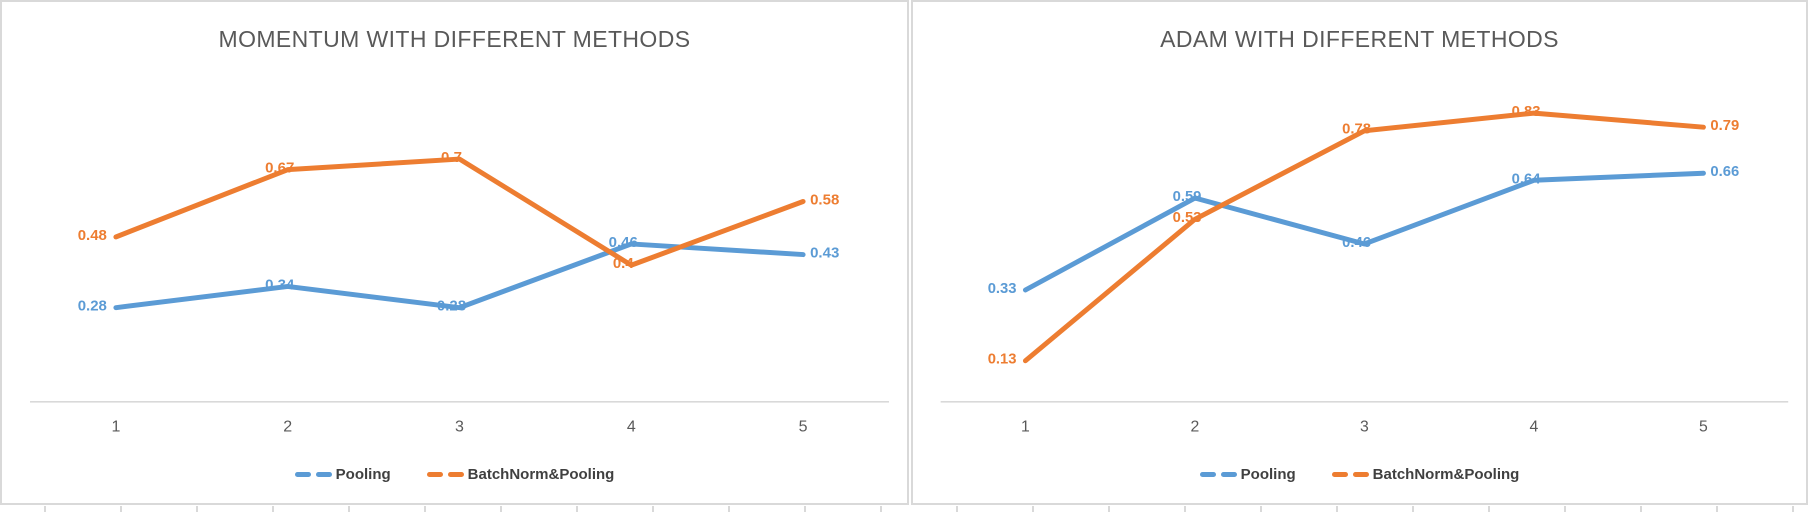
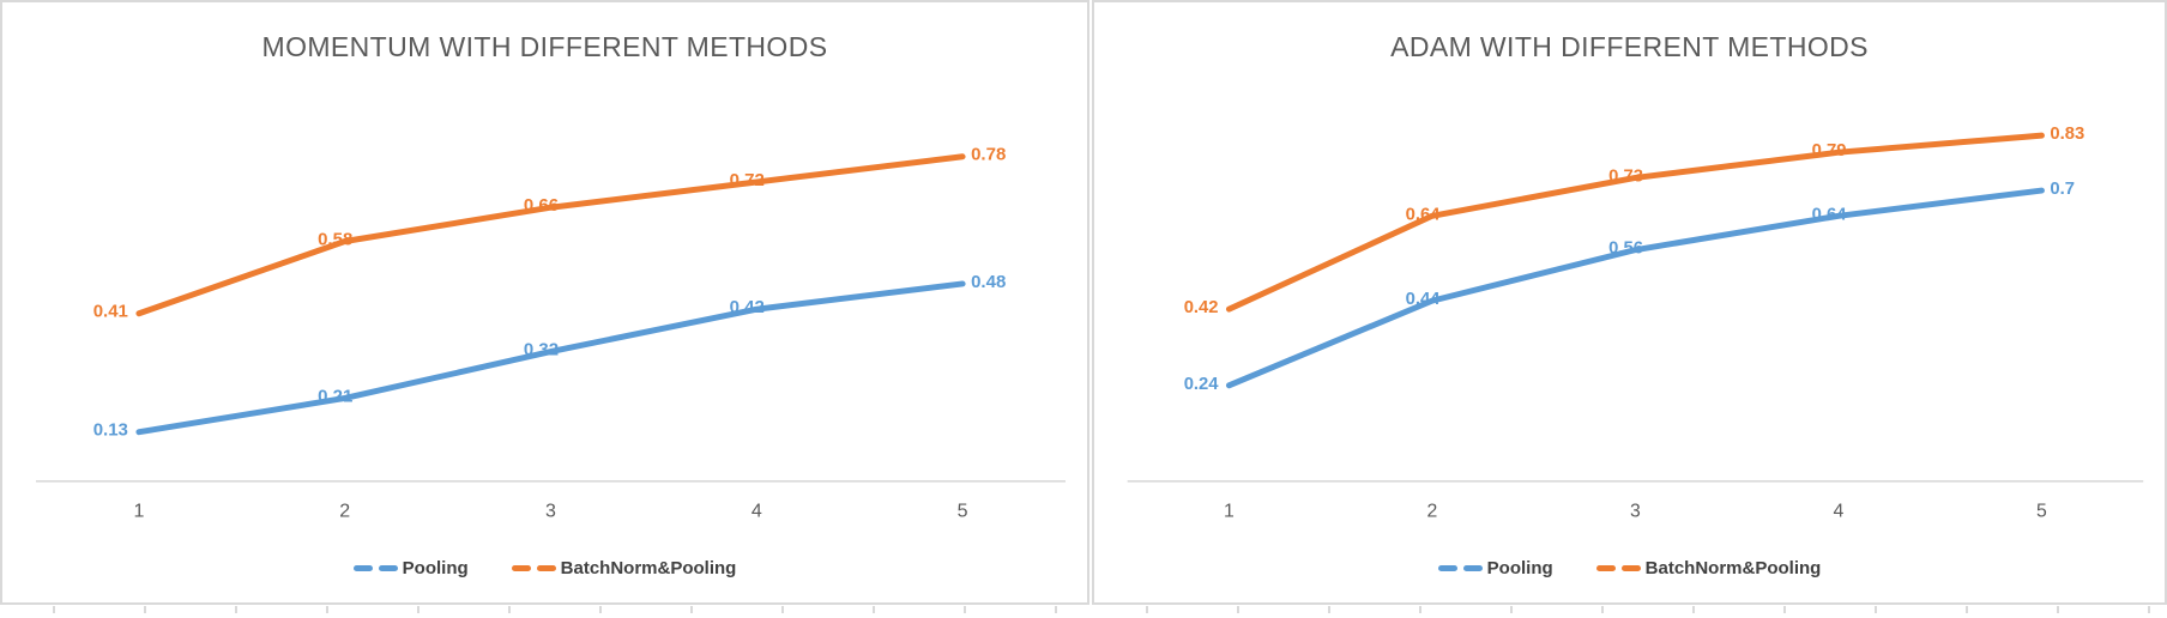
MOMENTUM WITH DIFFERENT METHODS/Pooling/1: 0.28 -> 0.13
MOMENTUM WITH DIFFERENT METHODS/BatchNorm&Pooling/1: 0.48 -> 0.41
MOMENTUM WITH DIFFERENT METHODS/Pooling/2: 0.34 -> 0.21
MOMENTUM WITH DIFFERENT METHODS/BatchNorm&Pooling/2: 0.67 -> 0.58
MOMENTUM WITH DIFFERENT METHODS/Pooling/3: 0.28 -> 0.32
MOMENTUM WITH DIFFERENT METHODS/BatchNorm&Pooling/3: 0.7 -> 0.66
MOMENTUM WITH DIFFERENT METHODS/Pooling/4: 0.46 -> 0.42
MOMENTUM WITH DIFFERENT METHODS/BatchNorm&Pooling/4: 0.4 -> 0.72
MOMENTUM WITH DIFFERENT METHODS/Pooling/5: 0.43 -> 0.48
MOMENTUM WITH DIFFERENT METHODS/BatchNorm&Pooling/5: 0.58 -> 0.78
ADAM WITH DIFFERENT METHODS/Pooling/1: 0.33 -> 0.24
ADAM WITH DIFFERENT METHODS/BatchNorm&Pooling/1: 0.13 -> 0.42
ADAM WITH DIFFERENT METHODS/Pooling/2: 0.59 -> 0.44
ADAM WITH DIFFERENT METHODS/BatchNorm&Pooling/2: 0.53 -> 0.64
ADAM WITH DIFFERENT METHODS/Pooling/3: 0.46 -> 0.56
ADAM WITH DIFFERENT METHODS/BatchNorm&Pooling/3: 0.78 -> 0.73
ADAM WITH DIFFERENT METHODS/BatchNorm&Pooling/4: 0.83 -> 0.79
ADAM WITH DIFFERENT METHODS/Pooling/5: 0.66 -> 0.7
ADAM WITH DIFFERENT METHODS/BatchNorm&Pooling/5: 0.79 -> 0.83
